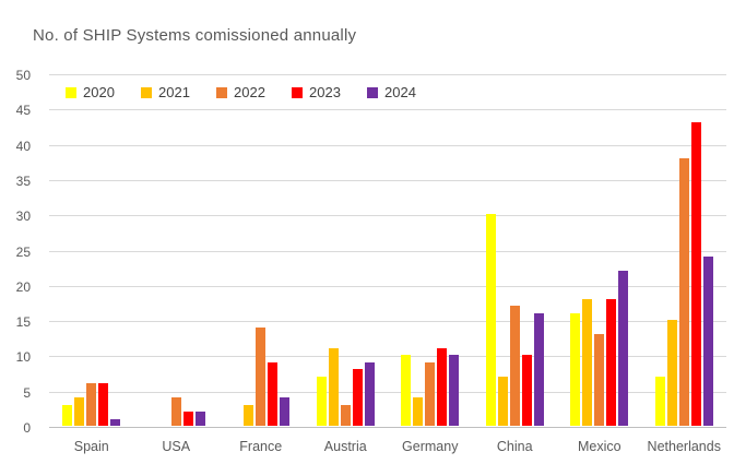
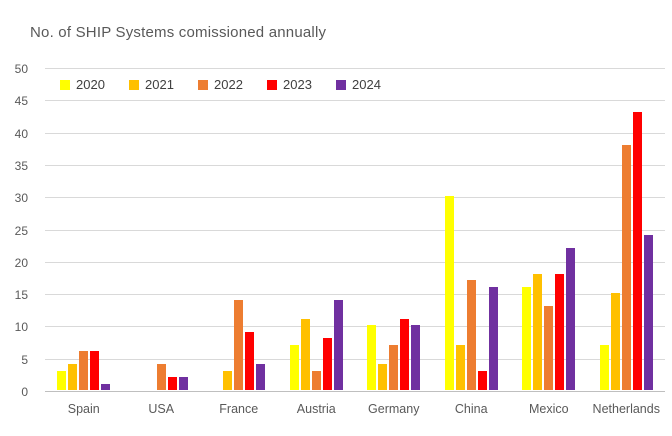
2024/Austria: 9 -> 14
2022/Germany: 9 -> 7
2023/China: 10 -> 3
